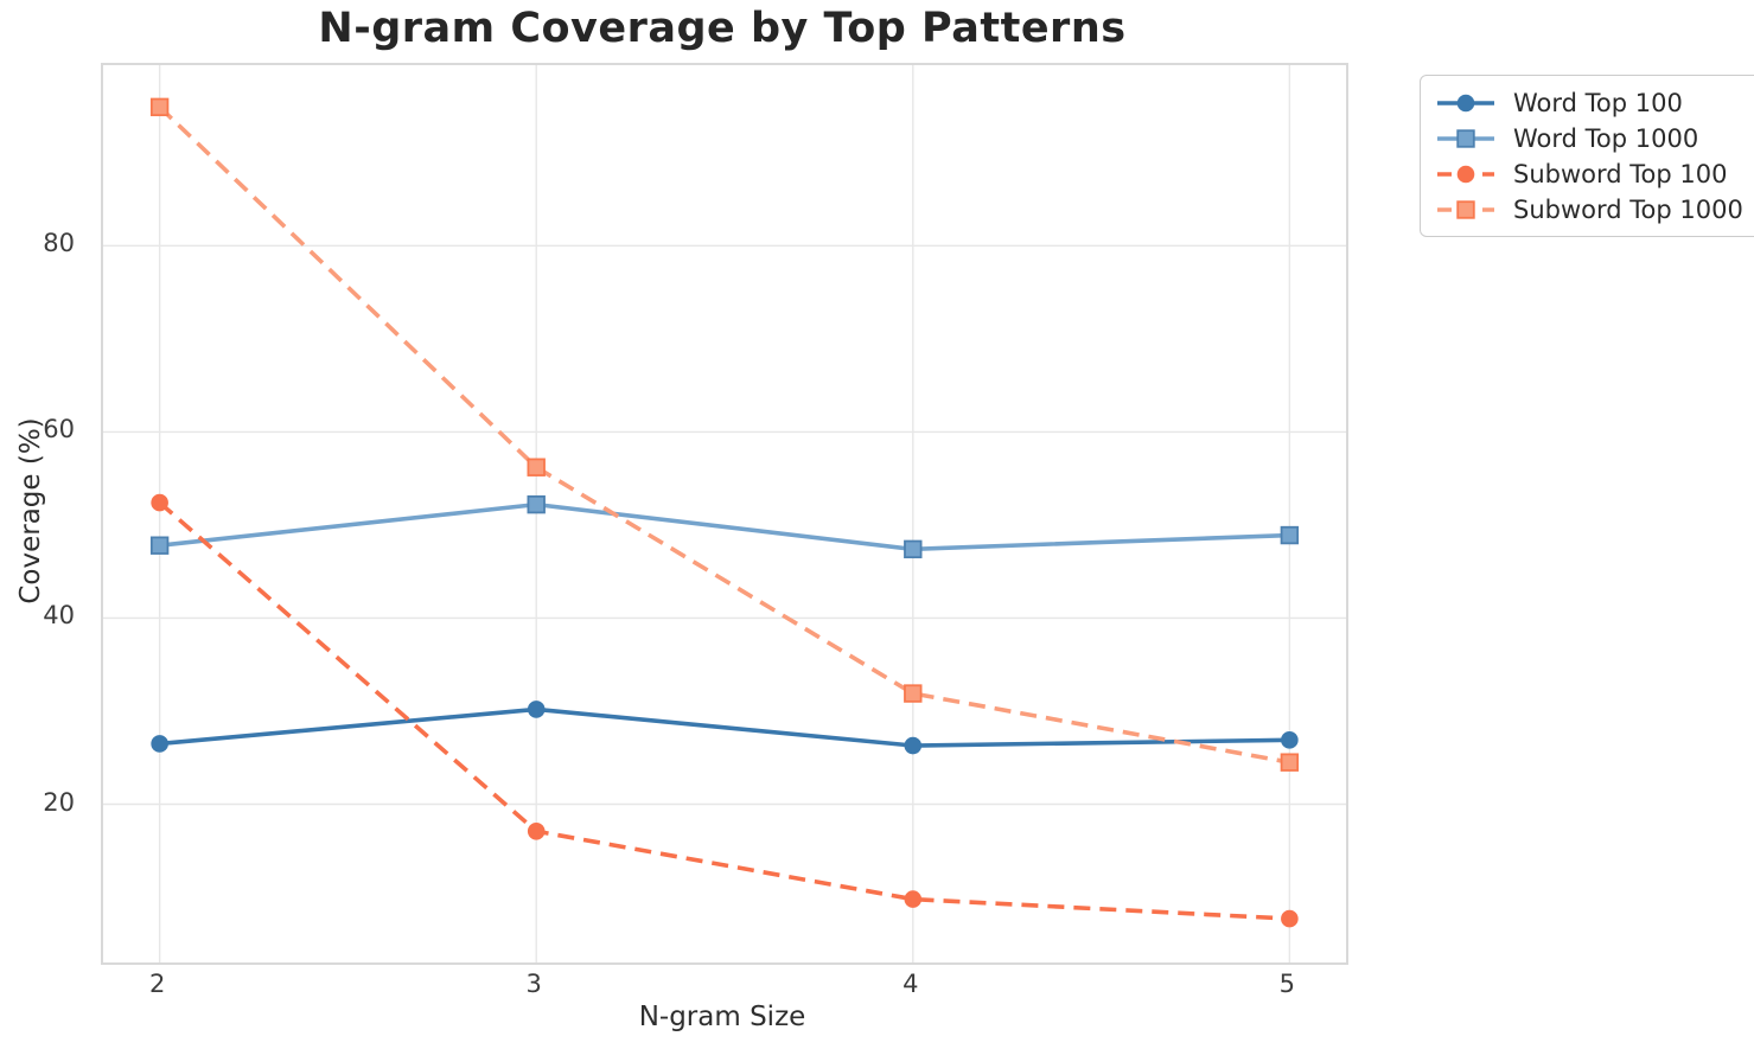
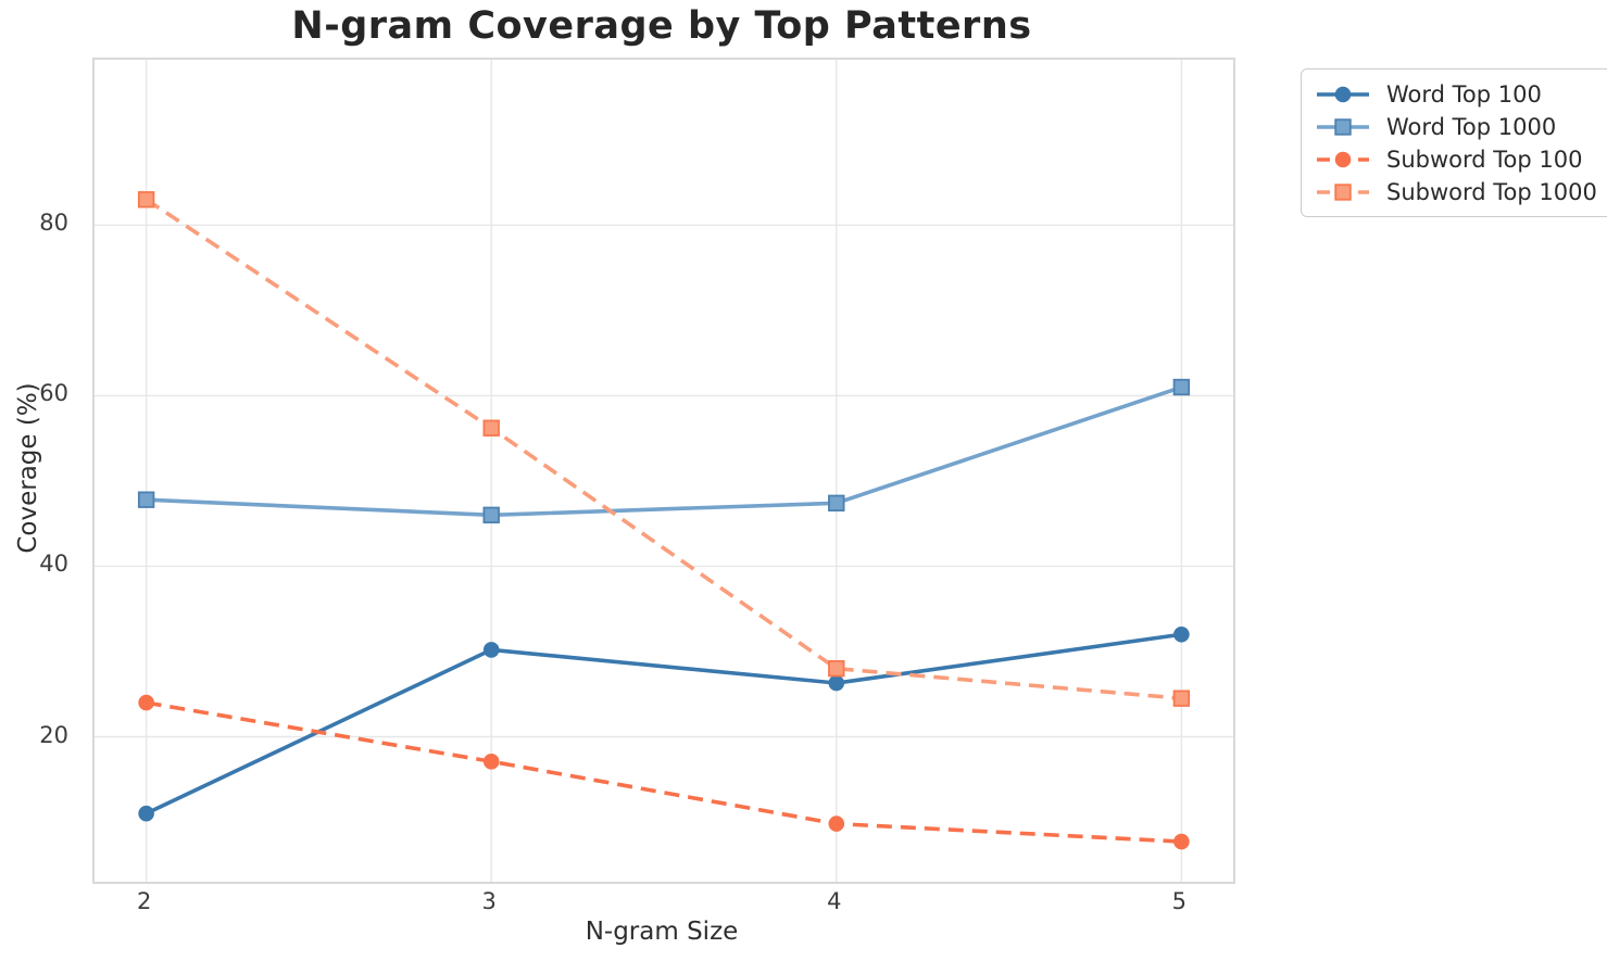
Word Top 100/2: 26 -> 11
Subword Top 100/2: 52 -> 24
Subword Top 1000/2: 95 -> 83
Word Top 1000/3: 52 -> 46
Subword Top 1000/4: 32 -> 28
Word Top 100/5: 27 -> 32
Word Top 1000/5: 49 -> 61
